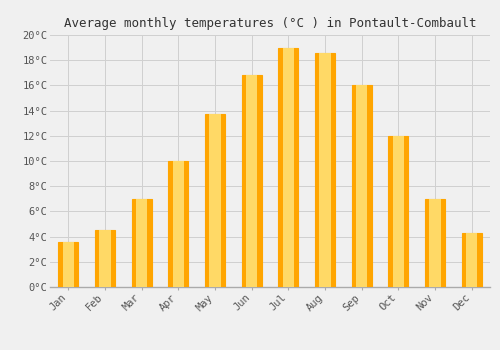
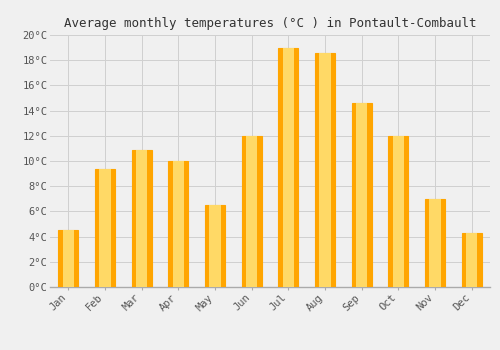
Jan: 3.6°C -> 4.5°C
Feb: 4.5°C -> 9.4°C
Mar: 7.0°C -> 10.9°C
May: 13.7°C -> 6.5°C
Jun: 16.8°C -> 12.0°C
Sep: 16.0°C -> 14.6°C
